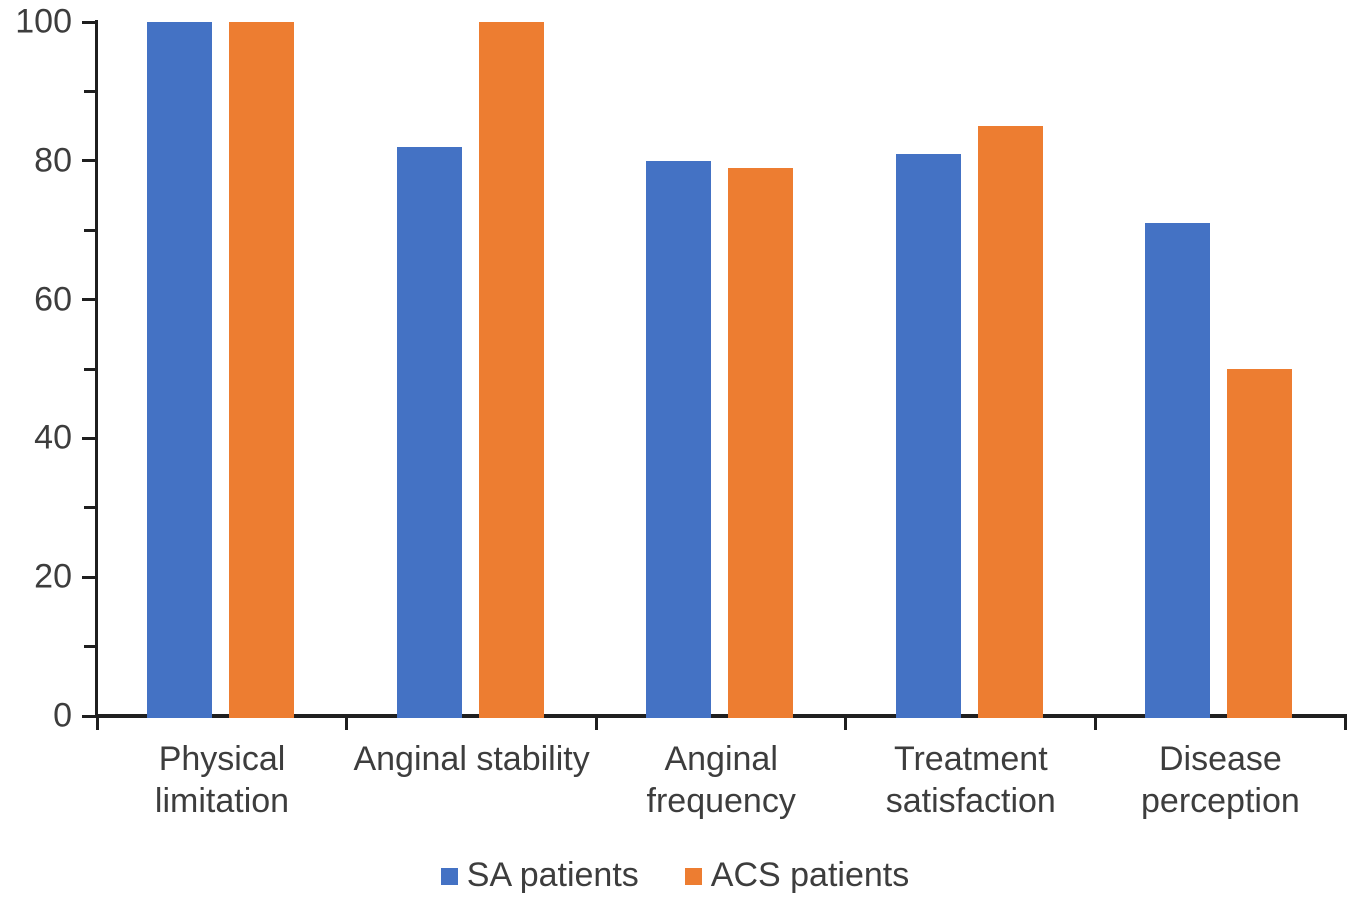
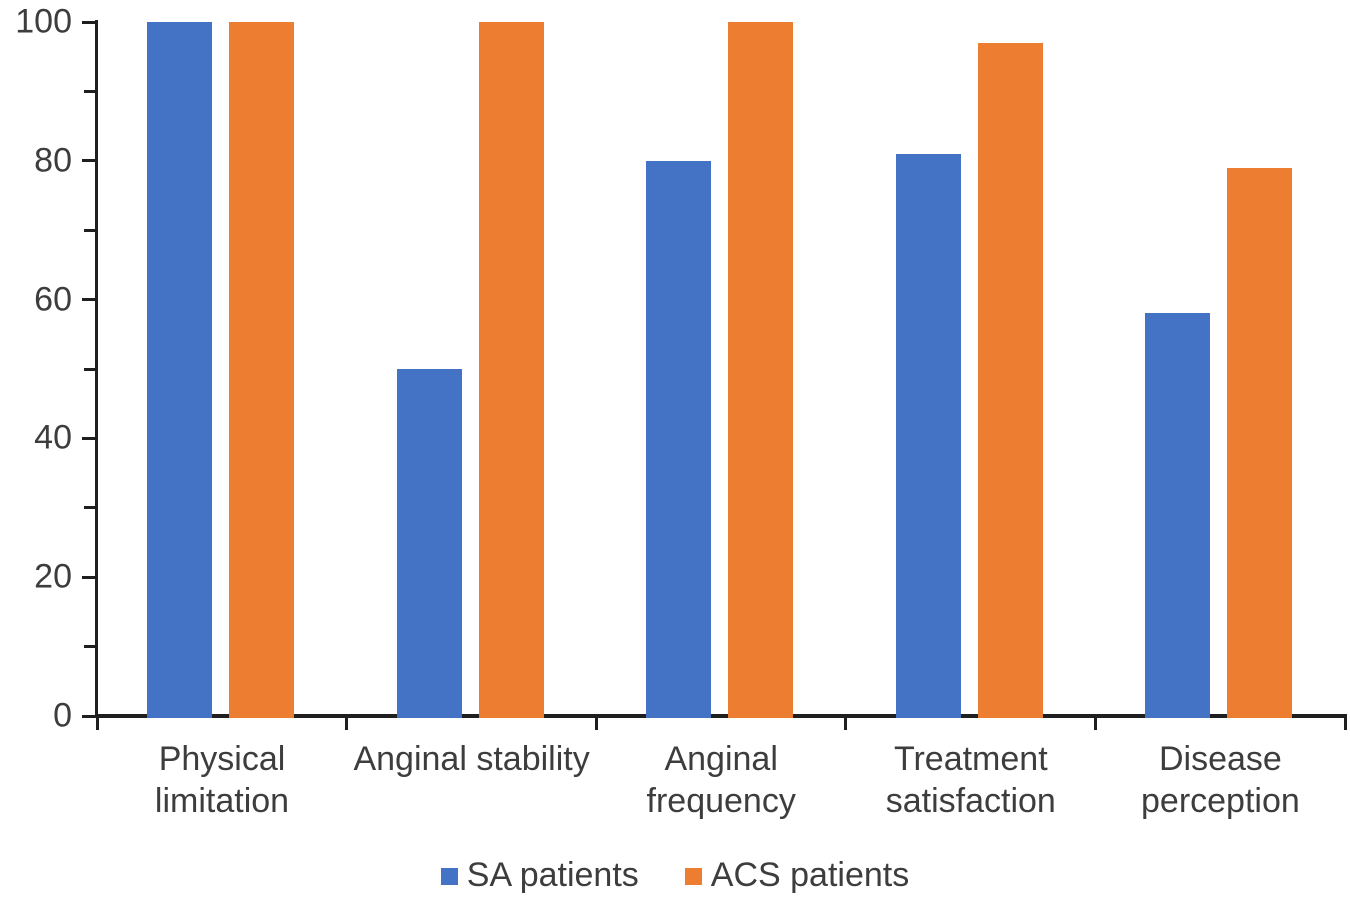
SA patients/Anginal stability: 82 -> 50
ACS patients/Anginal frequency: 79 -> 100
ACS patients/Treatment satisfaction: 85 -> 97
SA patients/Disease perception: 71 -> 58
ACS patients/Disease perception: 50 -> 79
